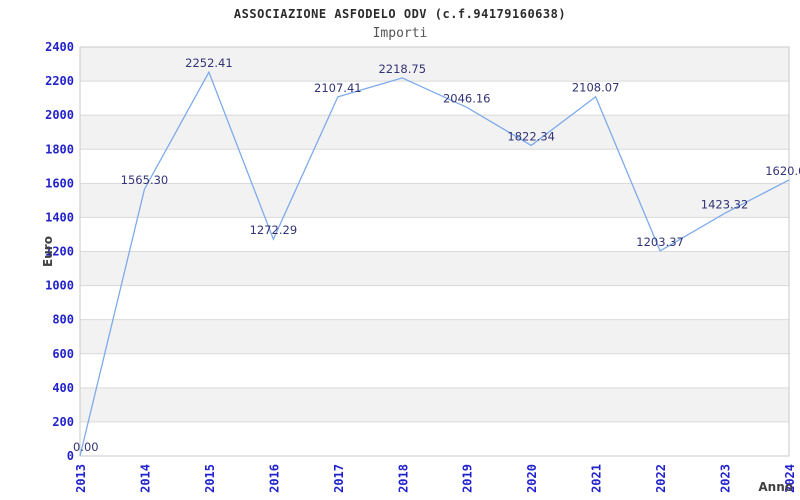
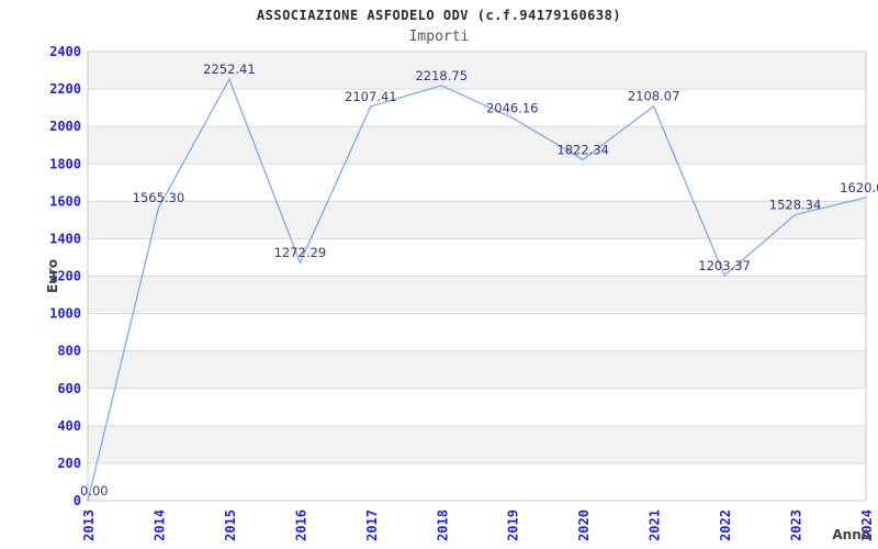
2023: 1423.32 -> 1528.34
